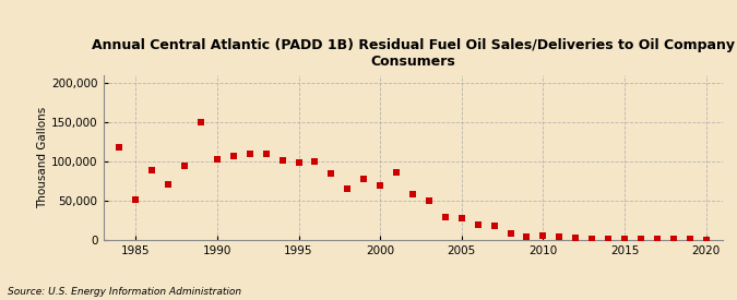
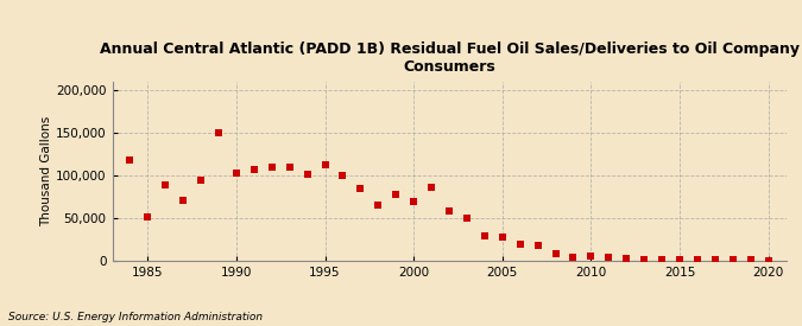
1995: 99,000 -> 112,000
